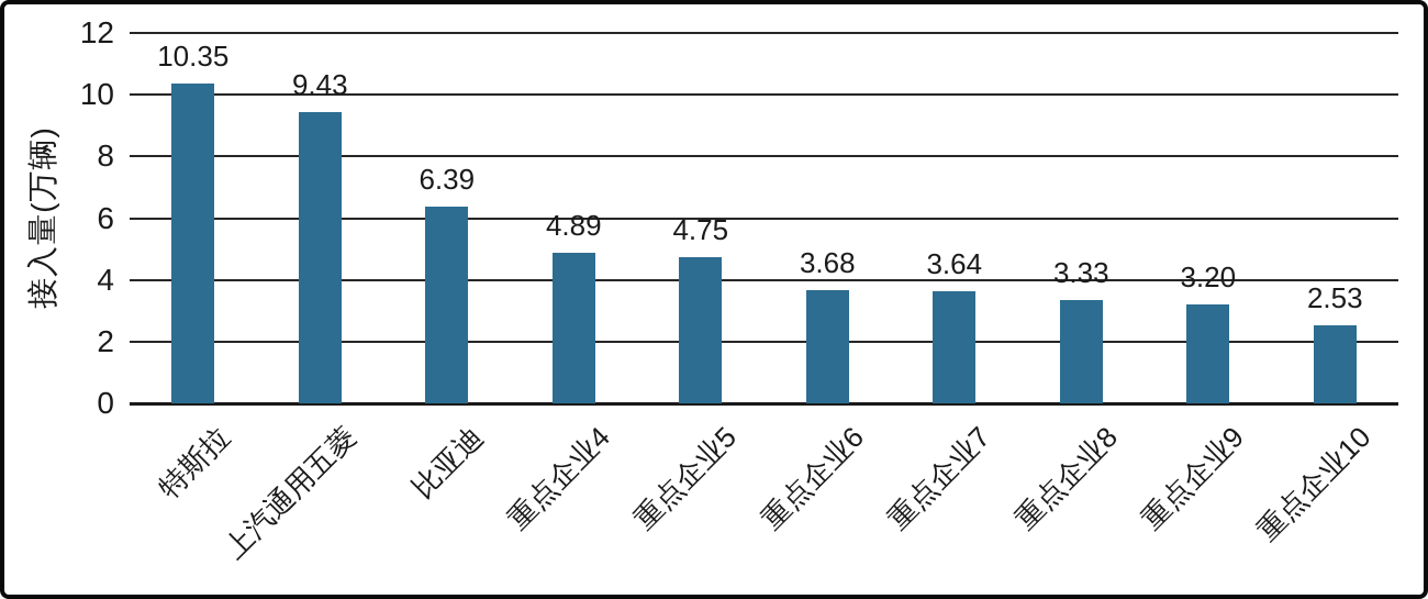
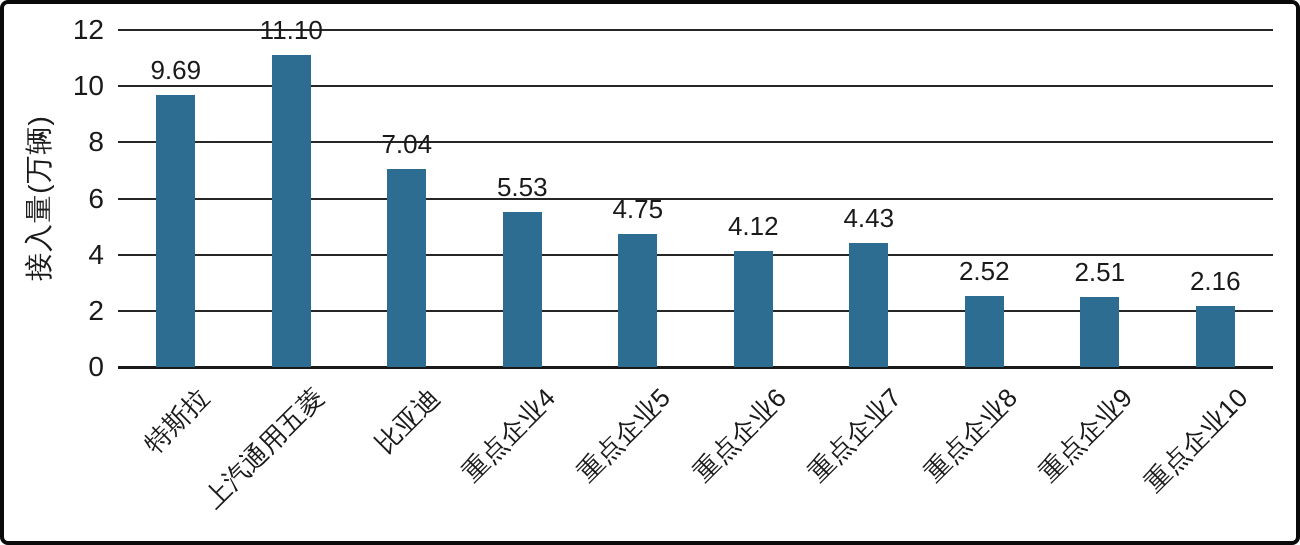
特斯拉: 10.35 -> 9.69
上汽通用五菱: 9.43 -> 11.10
比亚迪: 6.39 -> 7.04
重点企业4: 4.89 -> 5.53
重点企业6: 3.68 -> 4.12
重点企业7: 3.64 -> 4.43
重点企业8: 3.33 -> 2.52
重点企业9: 3.20 -> 2.51
重点企业10: 2.53 -> 2.16
